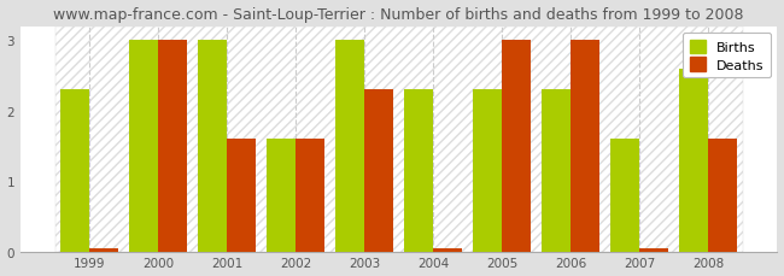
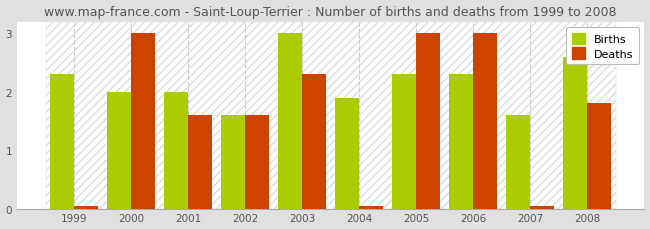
Births/2000: 3.0 -> 2.0
Births/2001: 3.0 -> 2.0
Births/2004: 2.3 -> 1.9
Deaths/2008: 1.60 -> 1.80
